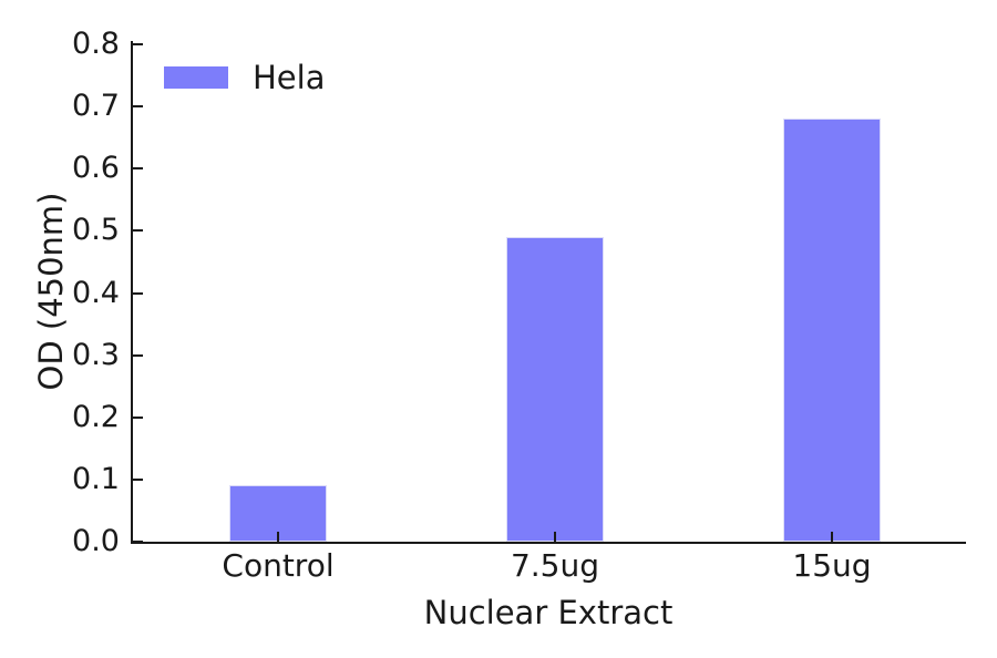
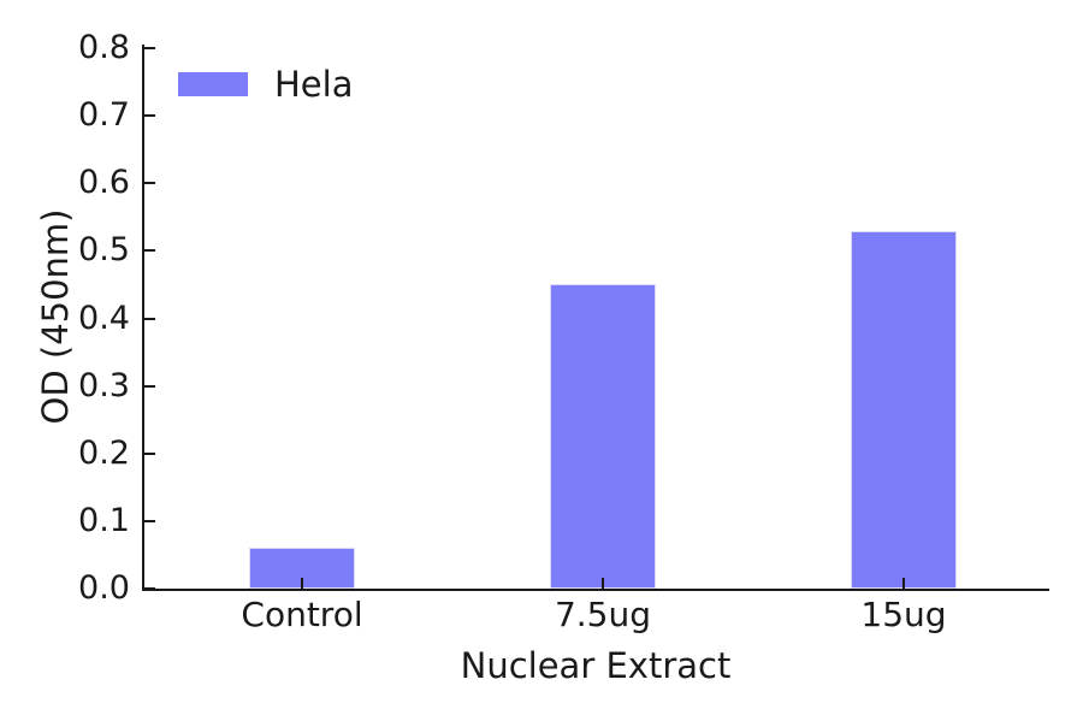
Control: 0.09 -> 0.06
7.5ug: 0.49 -> 0.45
15ug: 0.68 -> 0.53
